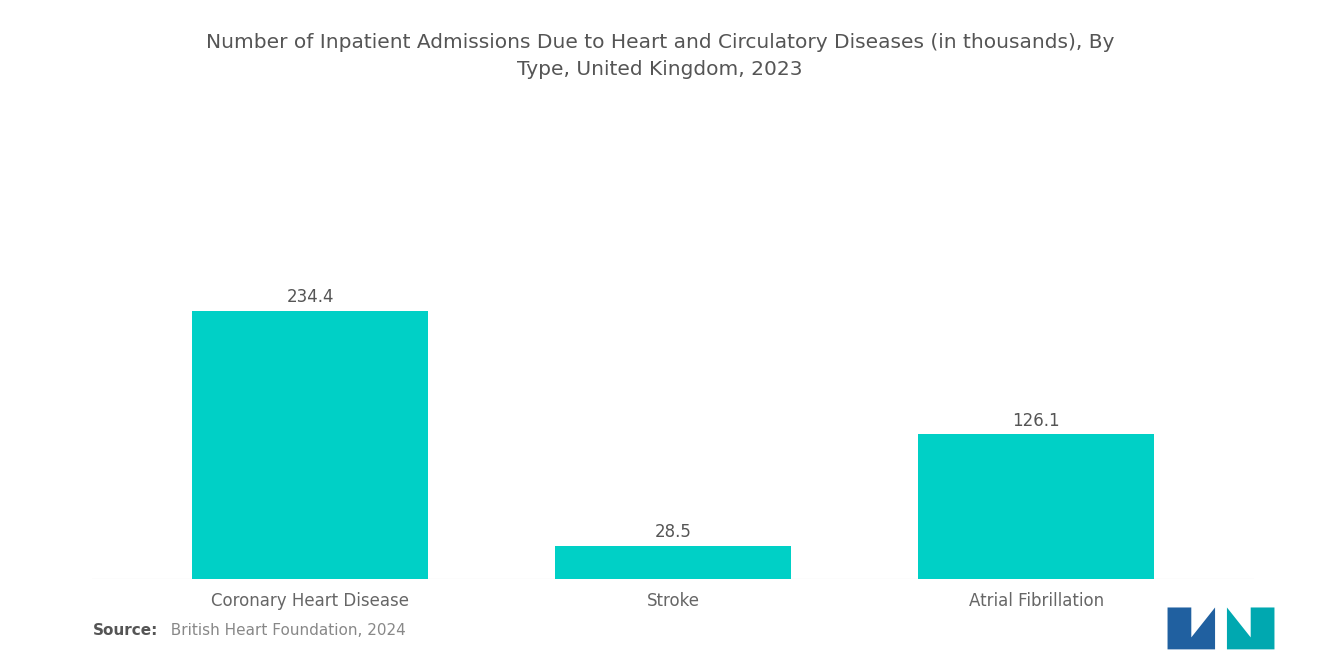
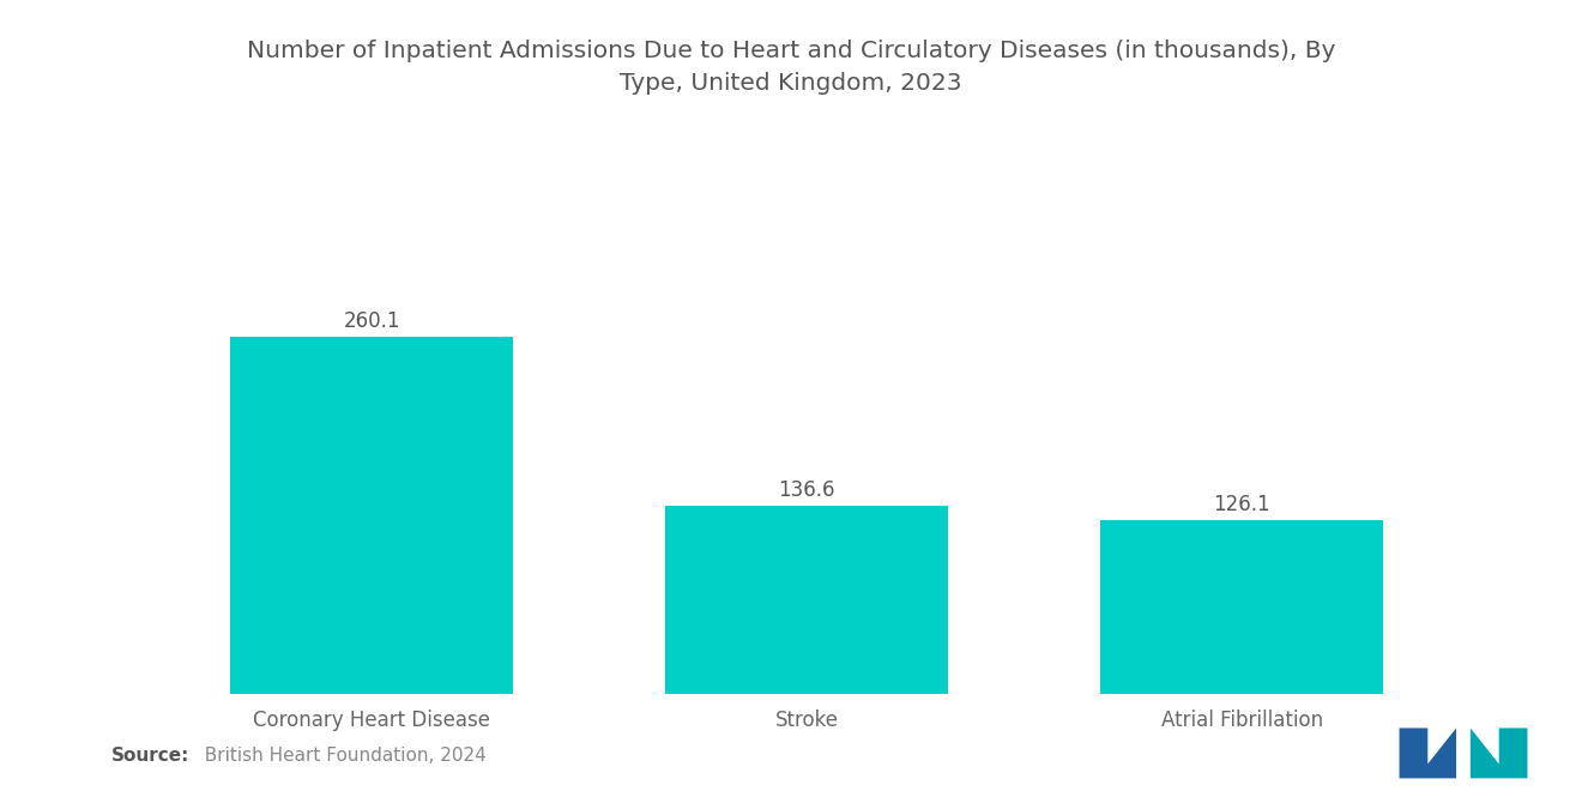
Coronary Heart Disease: 234.4 -> 260.1
Stroke: 28.5 -> 136.6
